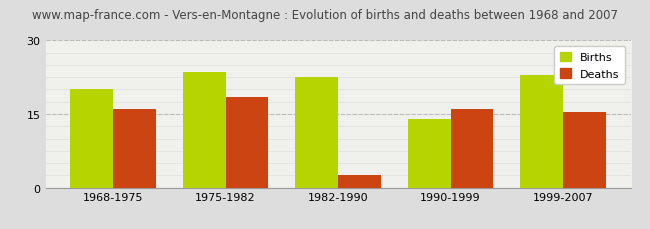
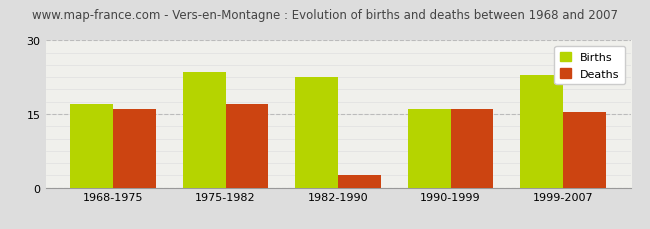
Births/1968-1975: 20.0 -> 17.0
Deaths/1975-1982: 18.5 -> 17.0
Births/1990-1999: 14.0 -> 16.0
